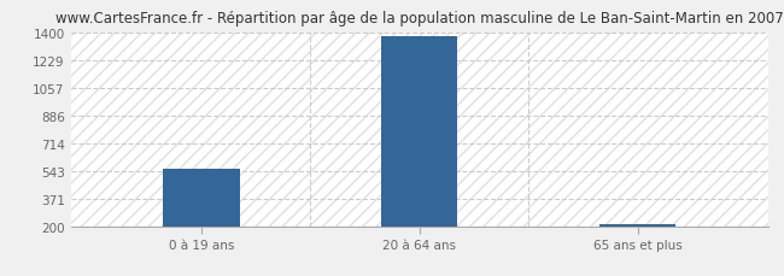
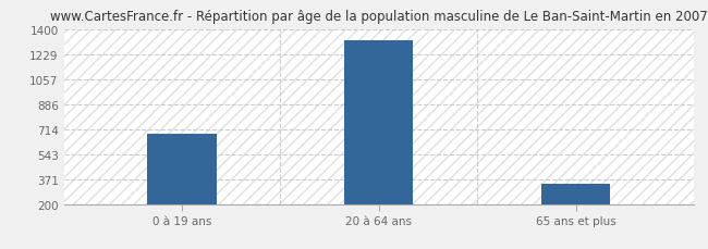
0 à 19 ans: 560 -> 680
20 à 64 ans: 1370 -> 1320
65 ans et plus: 210 -> 340
